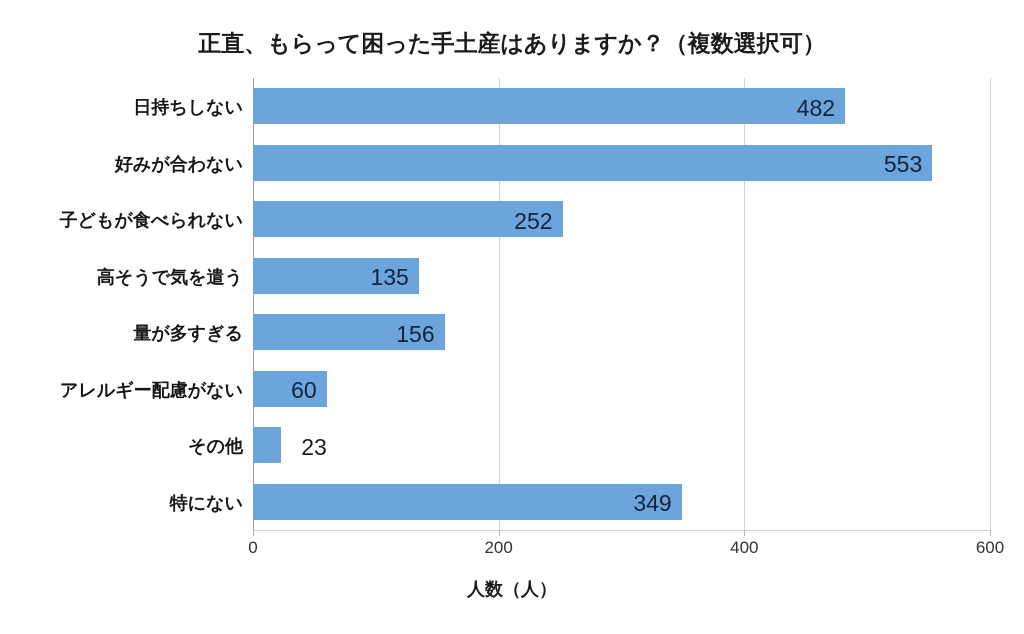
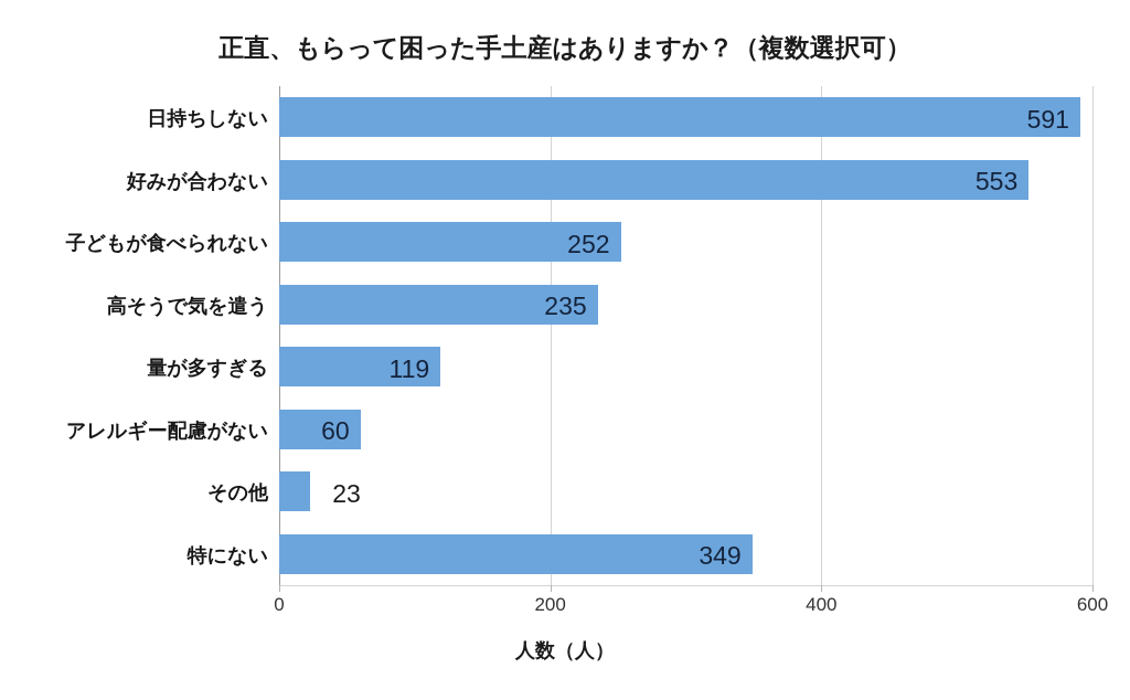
日持ちしない: 482 -> 591
高そうで気を遣う: 135 -> 235
量が多すぎる: 156 -> 119
